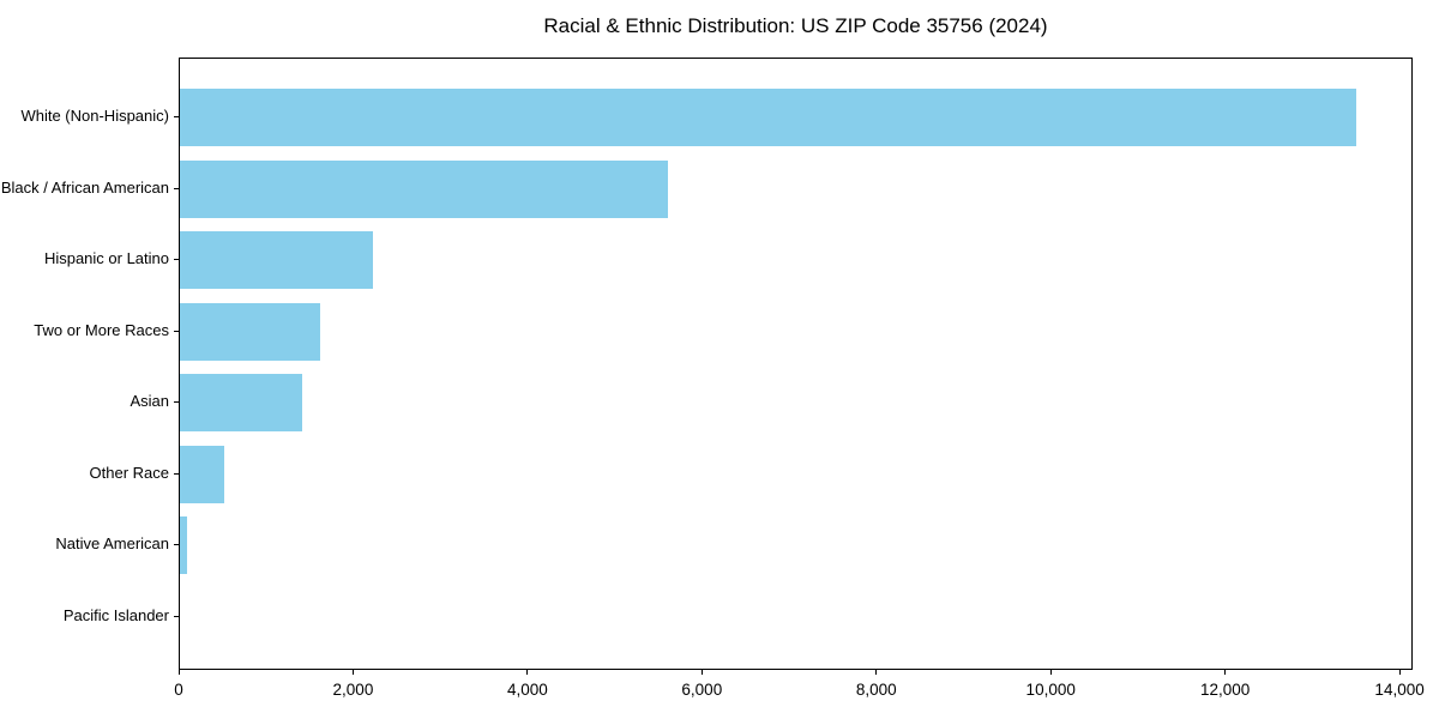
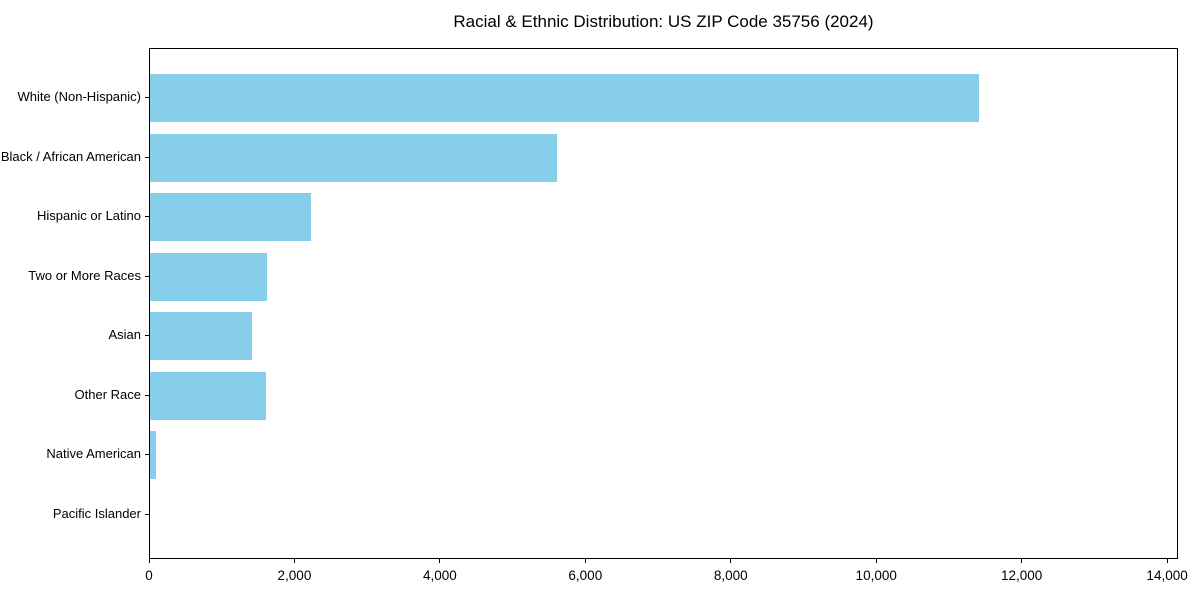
White (Non-Hispanic): 13500 -> 11400
Other Race: 500 -> 1600
